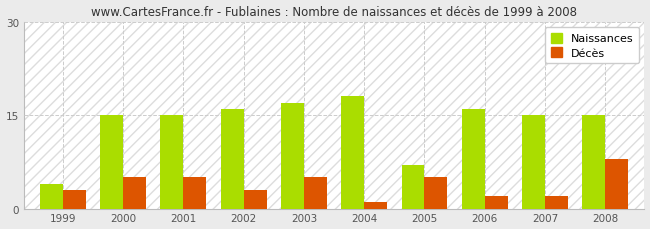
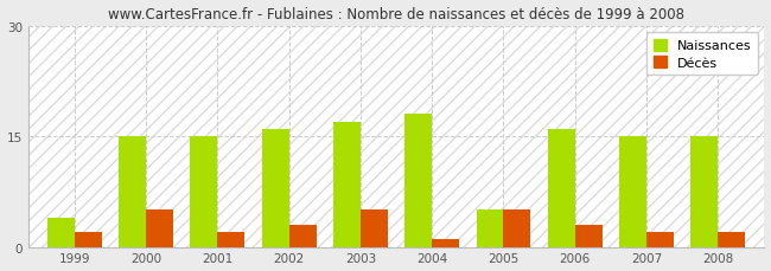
Décès/1999: 3 -> 2
Décès/2001: 5 -> 2
Naissances/2005: 7 -> 5
Décès/2006: 2 -> 3
Décès/2008: 8 -> 2
